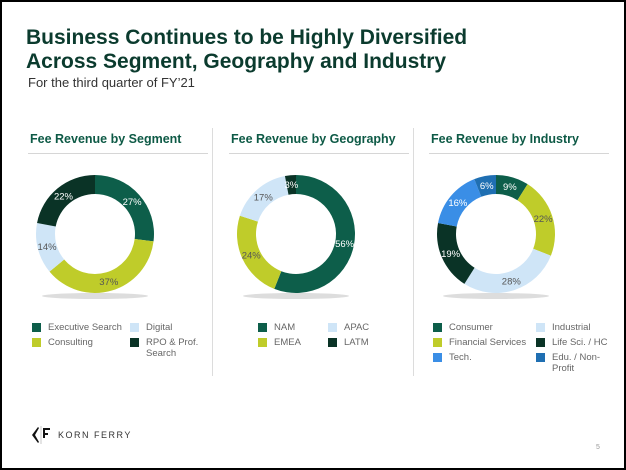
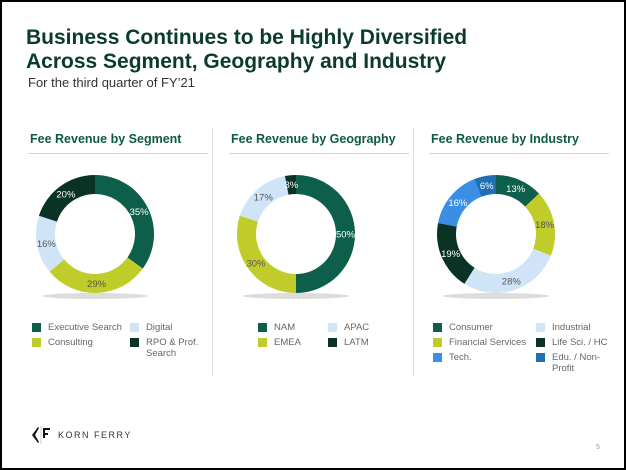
Fee Revenue by Segment/Executive Search: 27% -> 35%
Fee Revenue by Segment/Consulting: 37% -> 29%
Fee Revenue by Segment/Digital: 14% -> 16%
Fee Revenue by Segment/RPO & Prof. Search: 22% -> 20%
Fee Revenue by Geography/NAM: 56% -> 50%
Fee Revenue by Geography/EMEA: 24% -> 30%
Fee Revenue by Industry/Consumer: 9% -> 13%
Fee Revenue by Industry/Financial Services: 22% -> 18%
